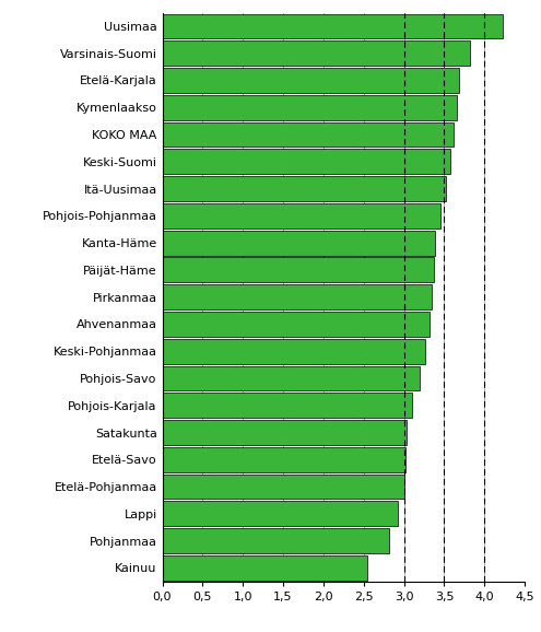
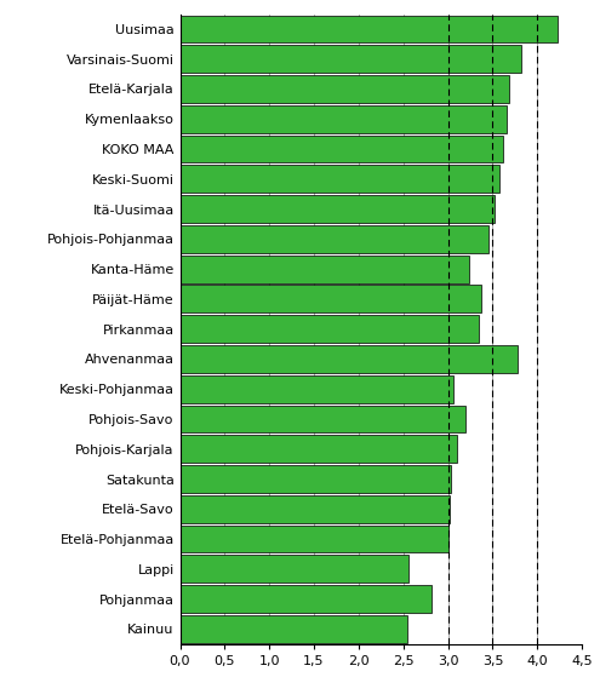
Kanta-Häme: 3,38 -> 3,24
Ahvenanmaa: 3,32 -> 3,78
Keski-Pohjanmaa: 3,27 -> 3,06
Lappi: 2,92 -> 2,56
